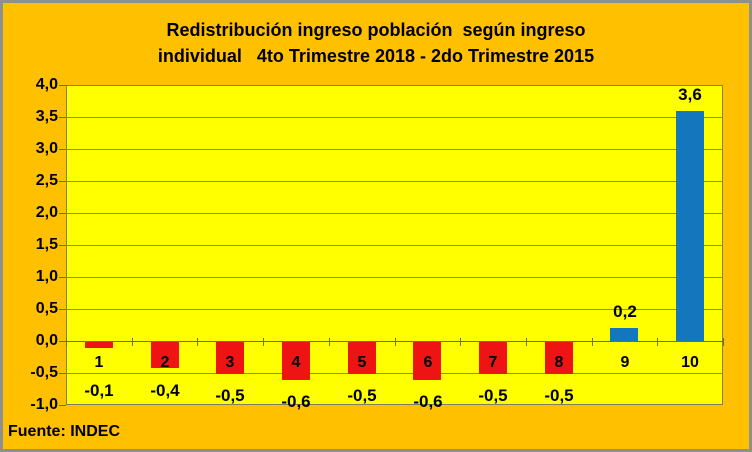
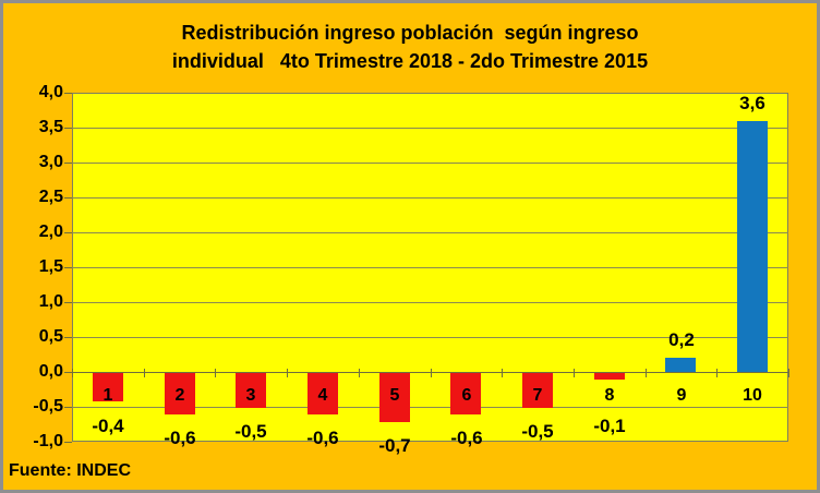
1: -0,1 -> -0,4
2: -0,4 -> -0,6
5: -0,5 -> -0,7
8: -0,5 -> -0,1
